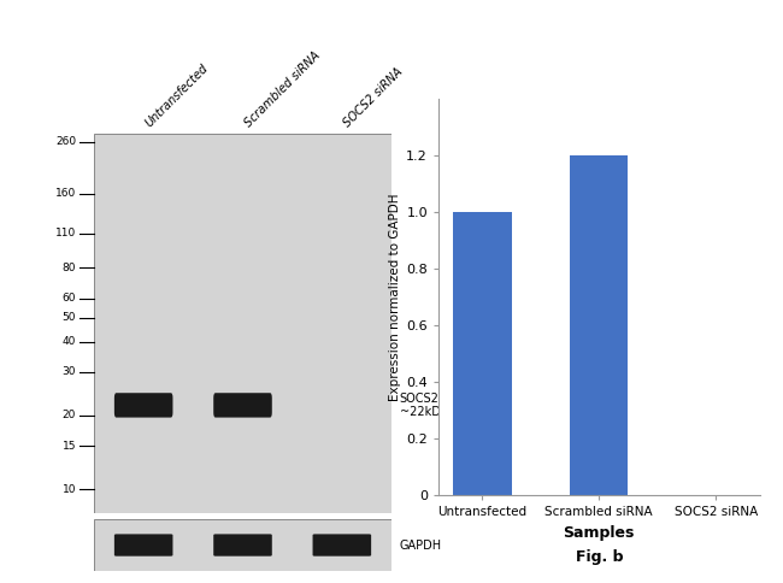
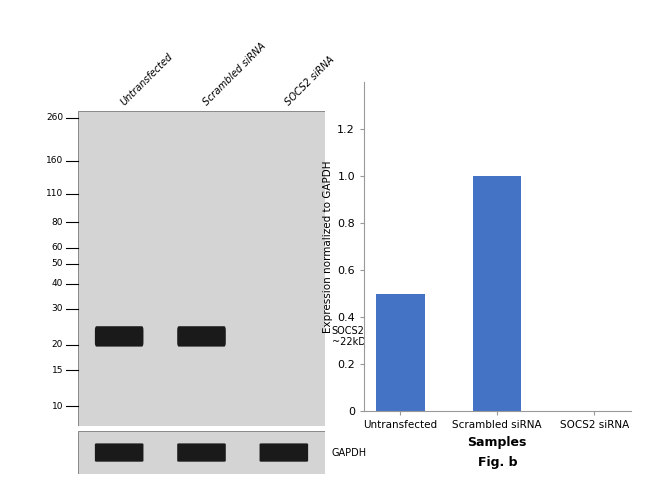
Untransfected: 1.0 -> 0.5
Scrambled siRNA: 1.2 -> 1.0
